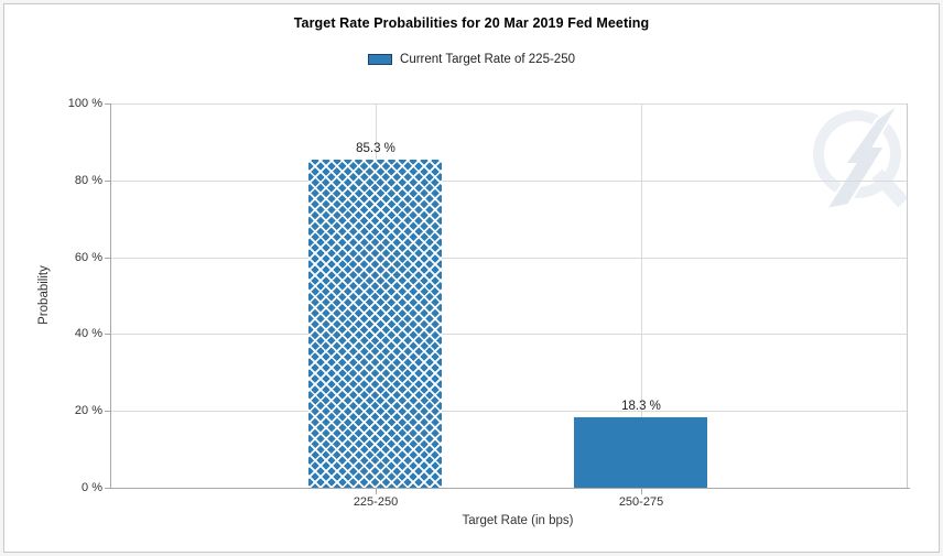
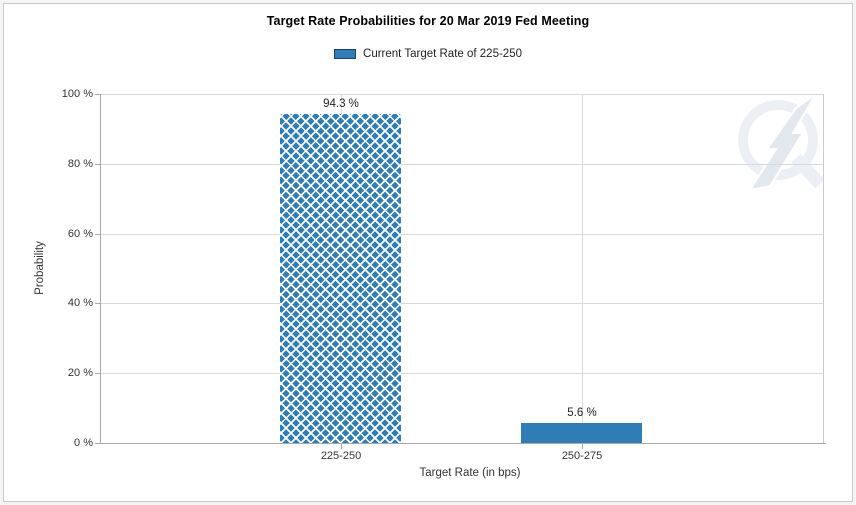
225-250: 85.3 -> 94.3
250-275: 18.3 -> 5.6
